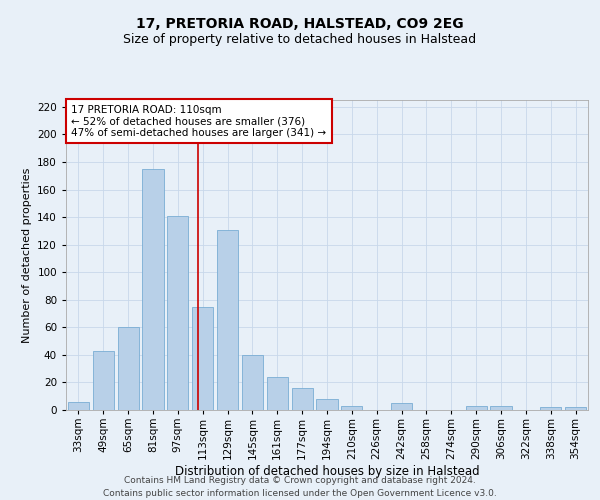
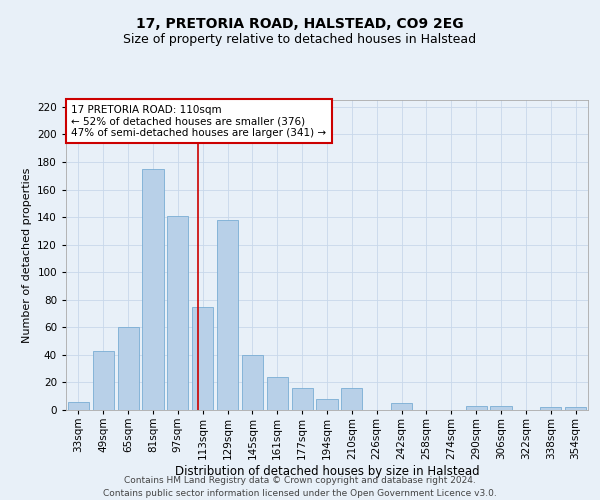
129sqm: 131 -> 138
210sqm: 3 -> 16
